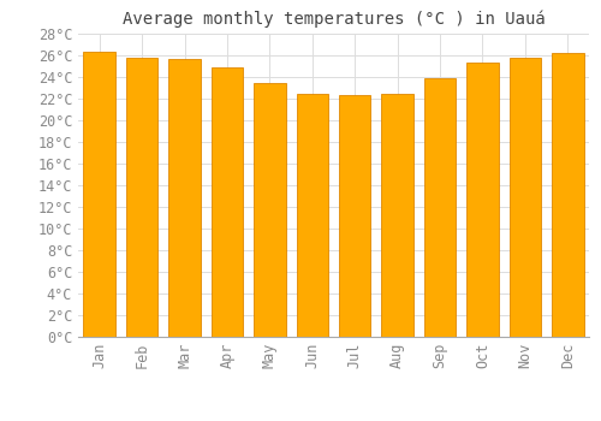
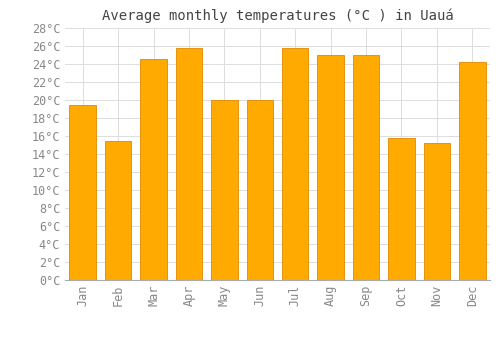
Jan: 26.3°C -> 19.4°C
Feb: 25.8°C -> 15.4°C
Mar: 25.7°C -> 24.6°C
Apr: 24.9°C -> 25.8°C
May: 23.5°C -> 20.0°C
Jun: 22.5°C -> 20.0°C
Jul: 22.3°C -> 25.8°C
Aug: 22.5°C -> 25.0°C
Sep: 23.9°C -> 25.0°C
Oct: 25.3°C -> 15.8°C
Nov: 25.8°C -> 15.2°C
Dec: 26.2°C -> 24.2°C
